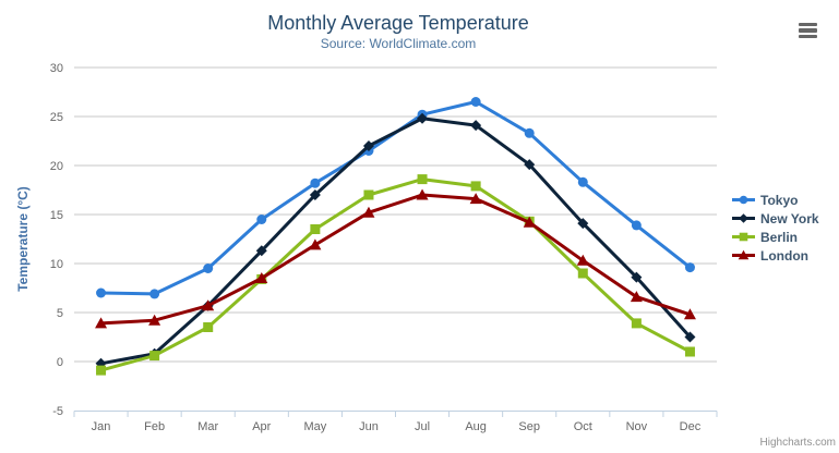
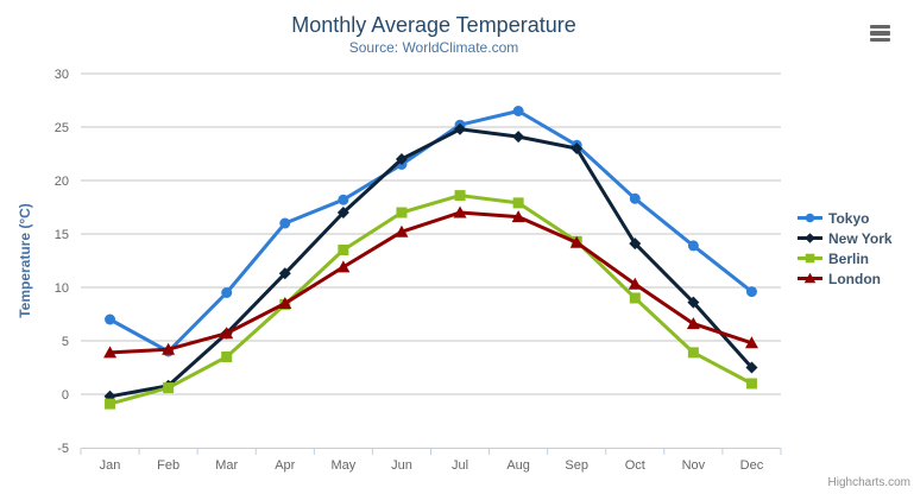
Tokyo/Feb: 7 -> 4
Tokyo/Apr: 14 -> 16
New York/Sep: 20 -> 23
